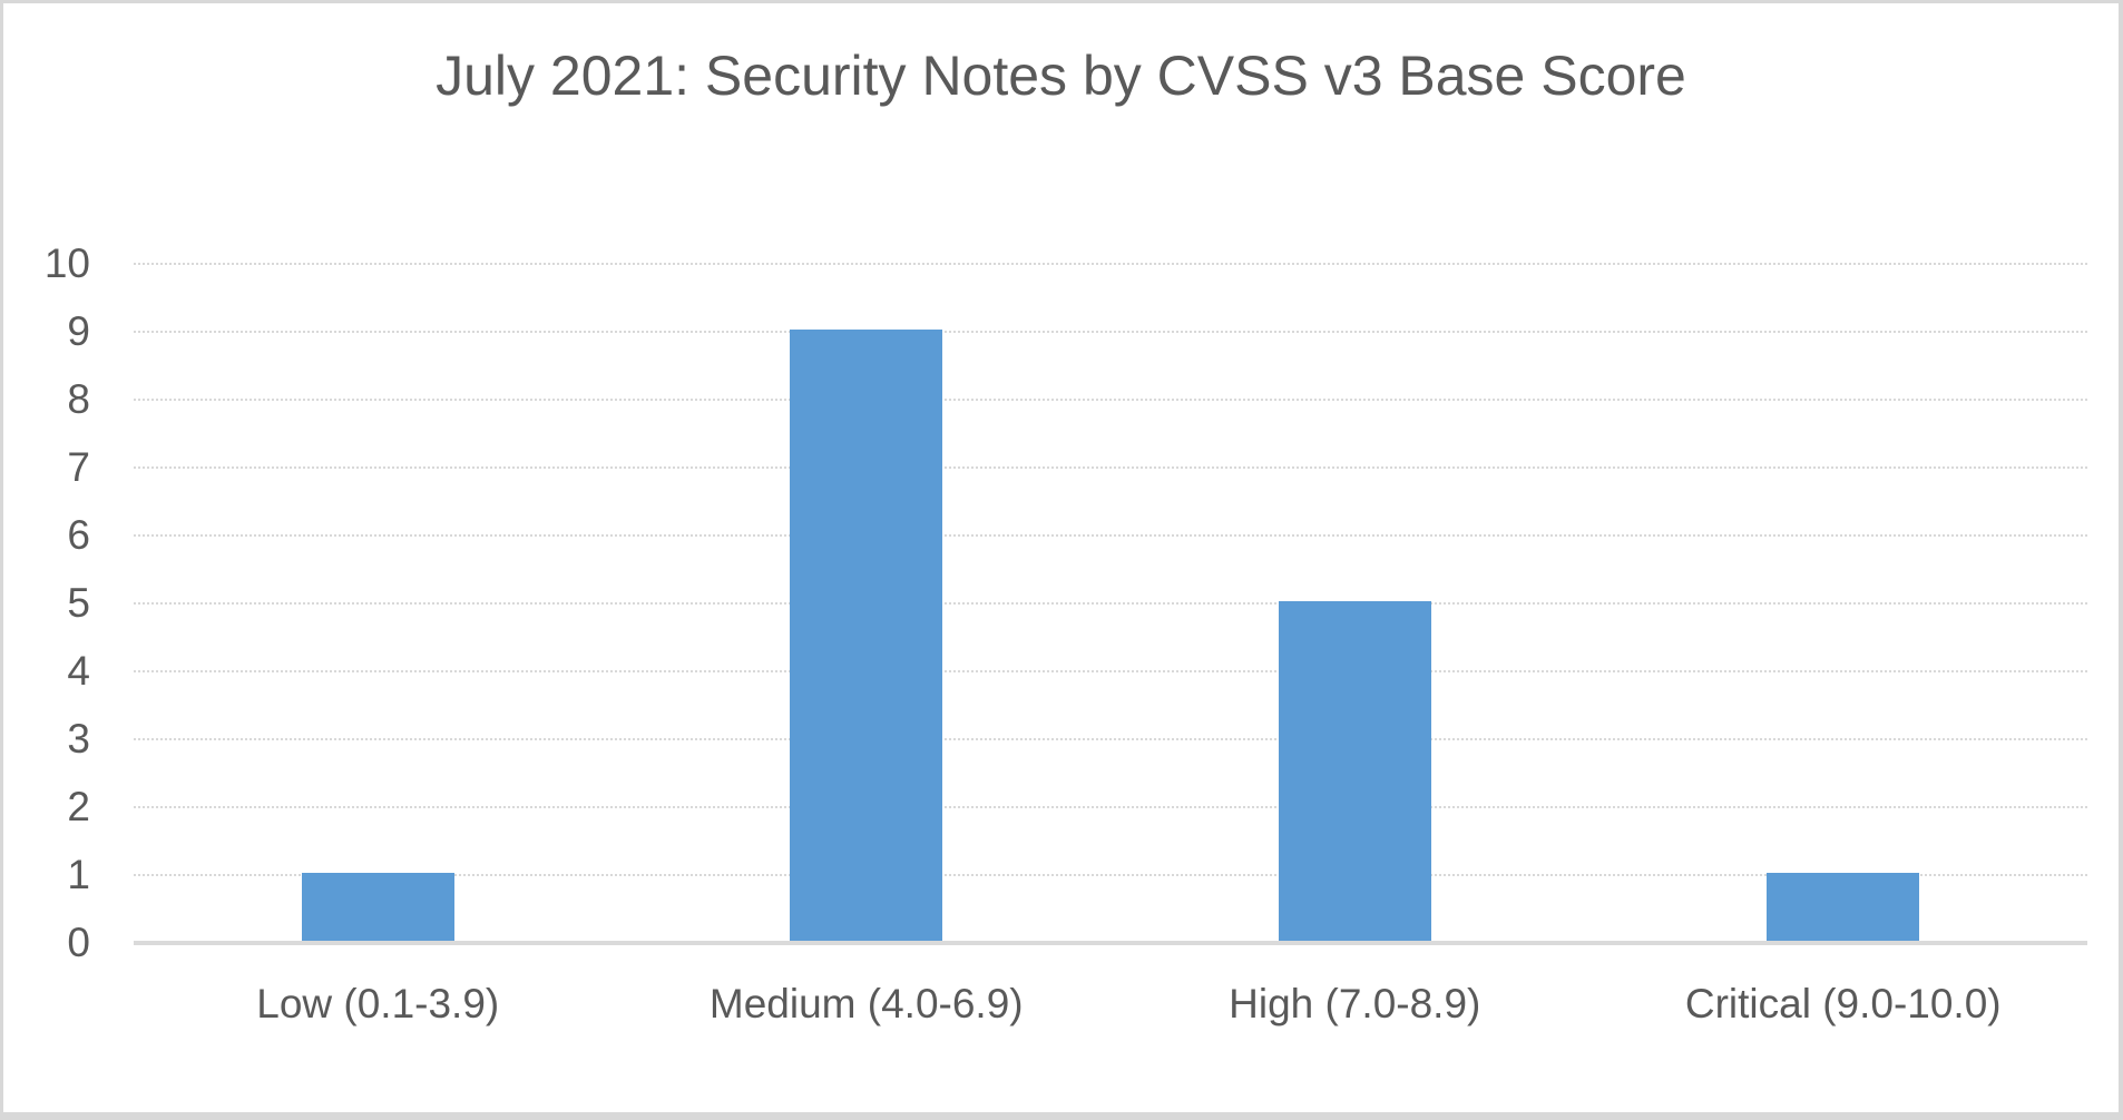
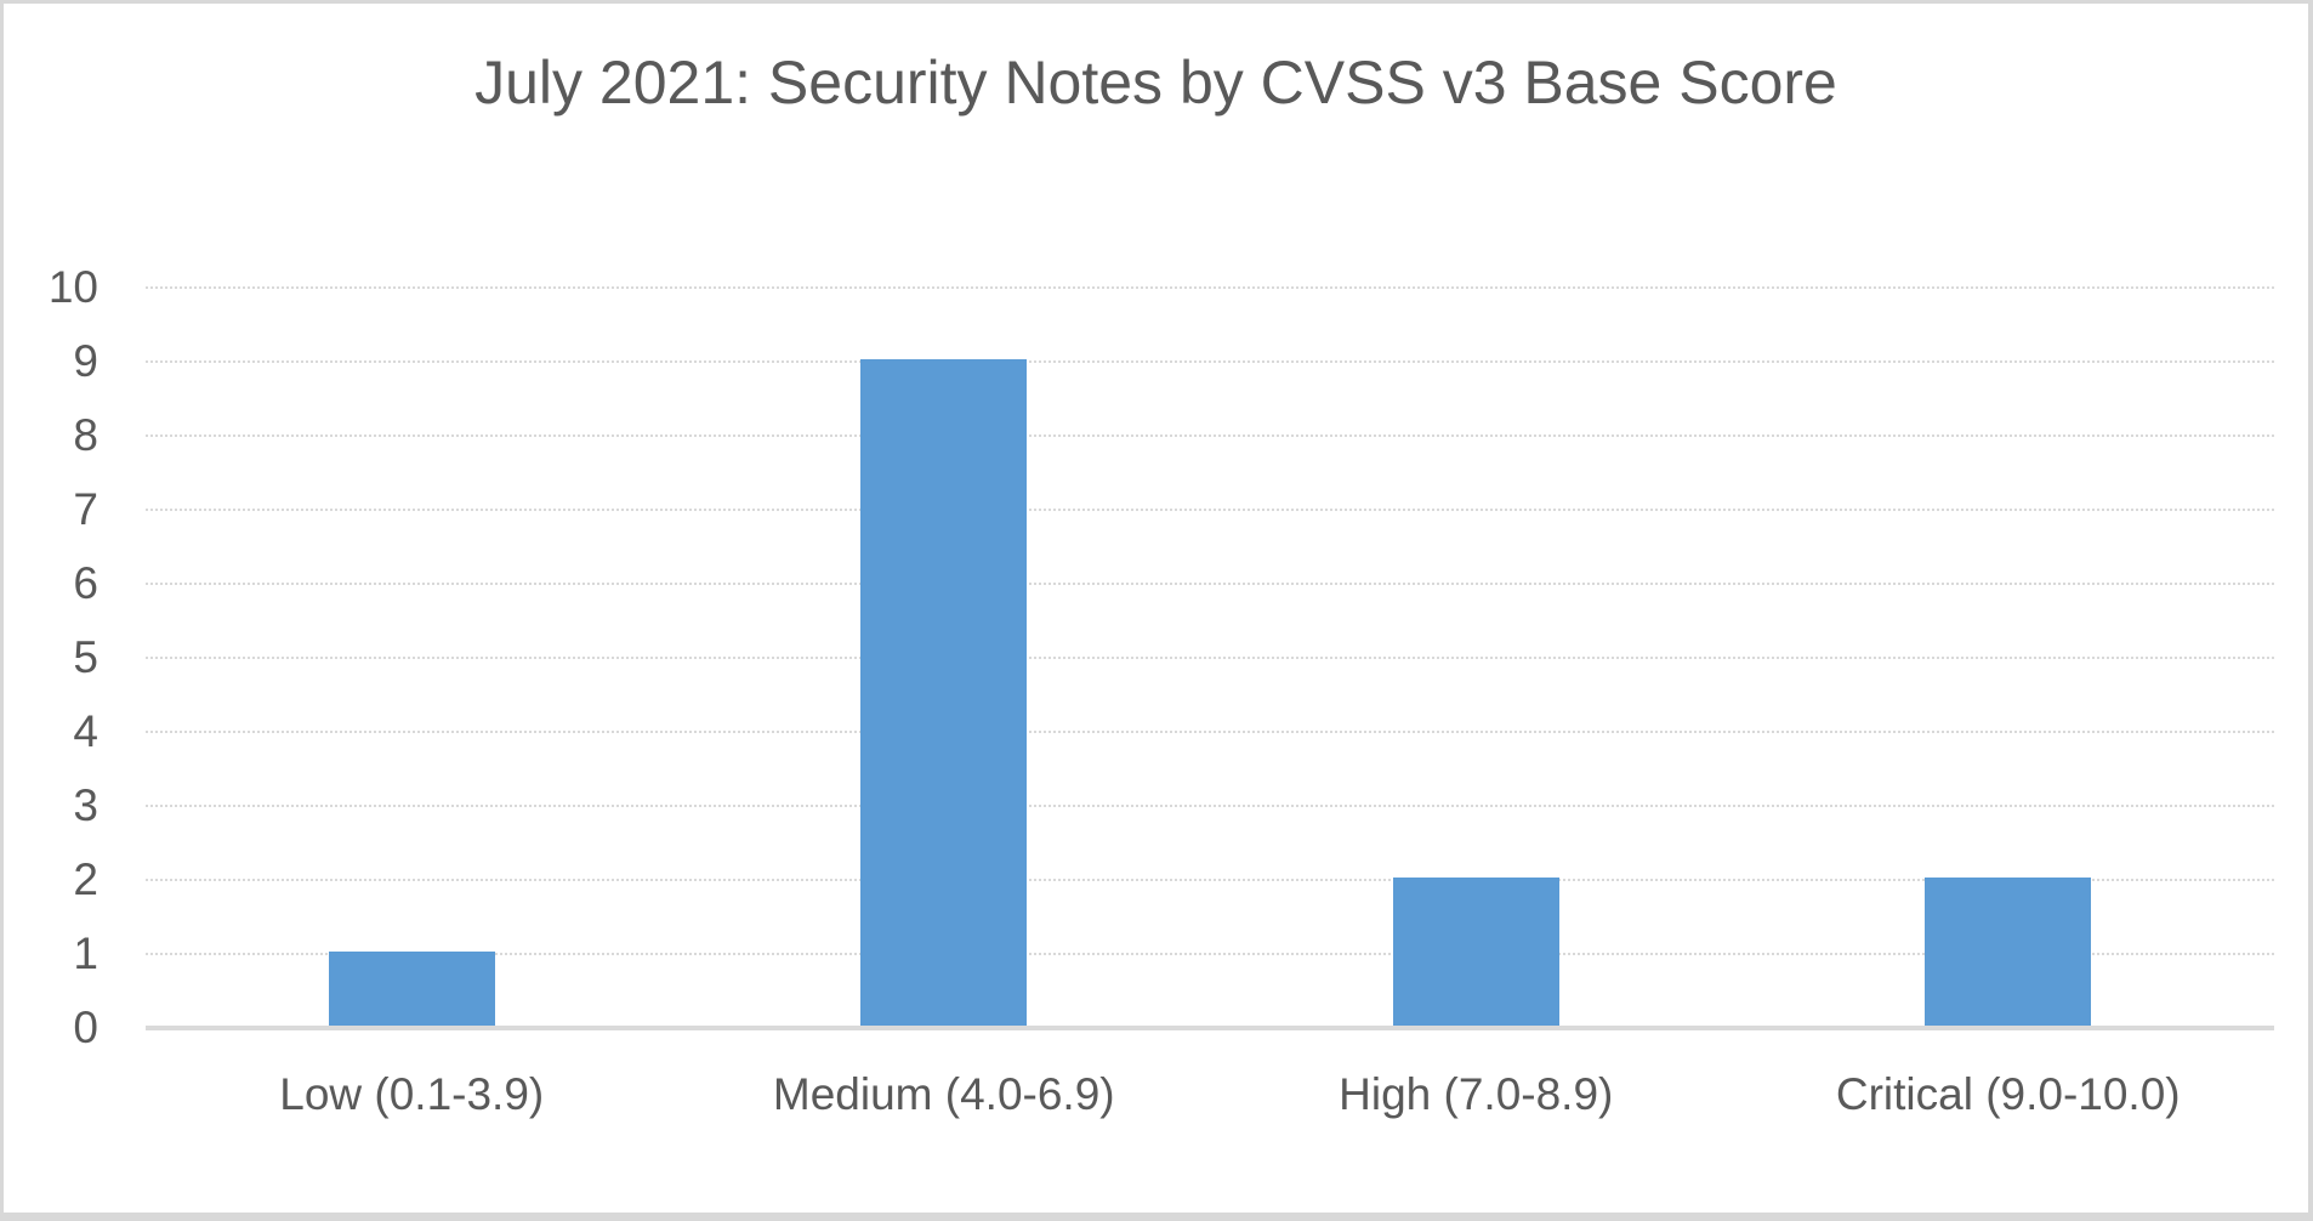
High (7.0-8.9): 5 -> 2
Critical (9.0-10.0): 1 -> 2
